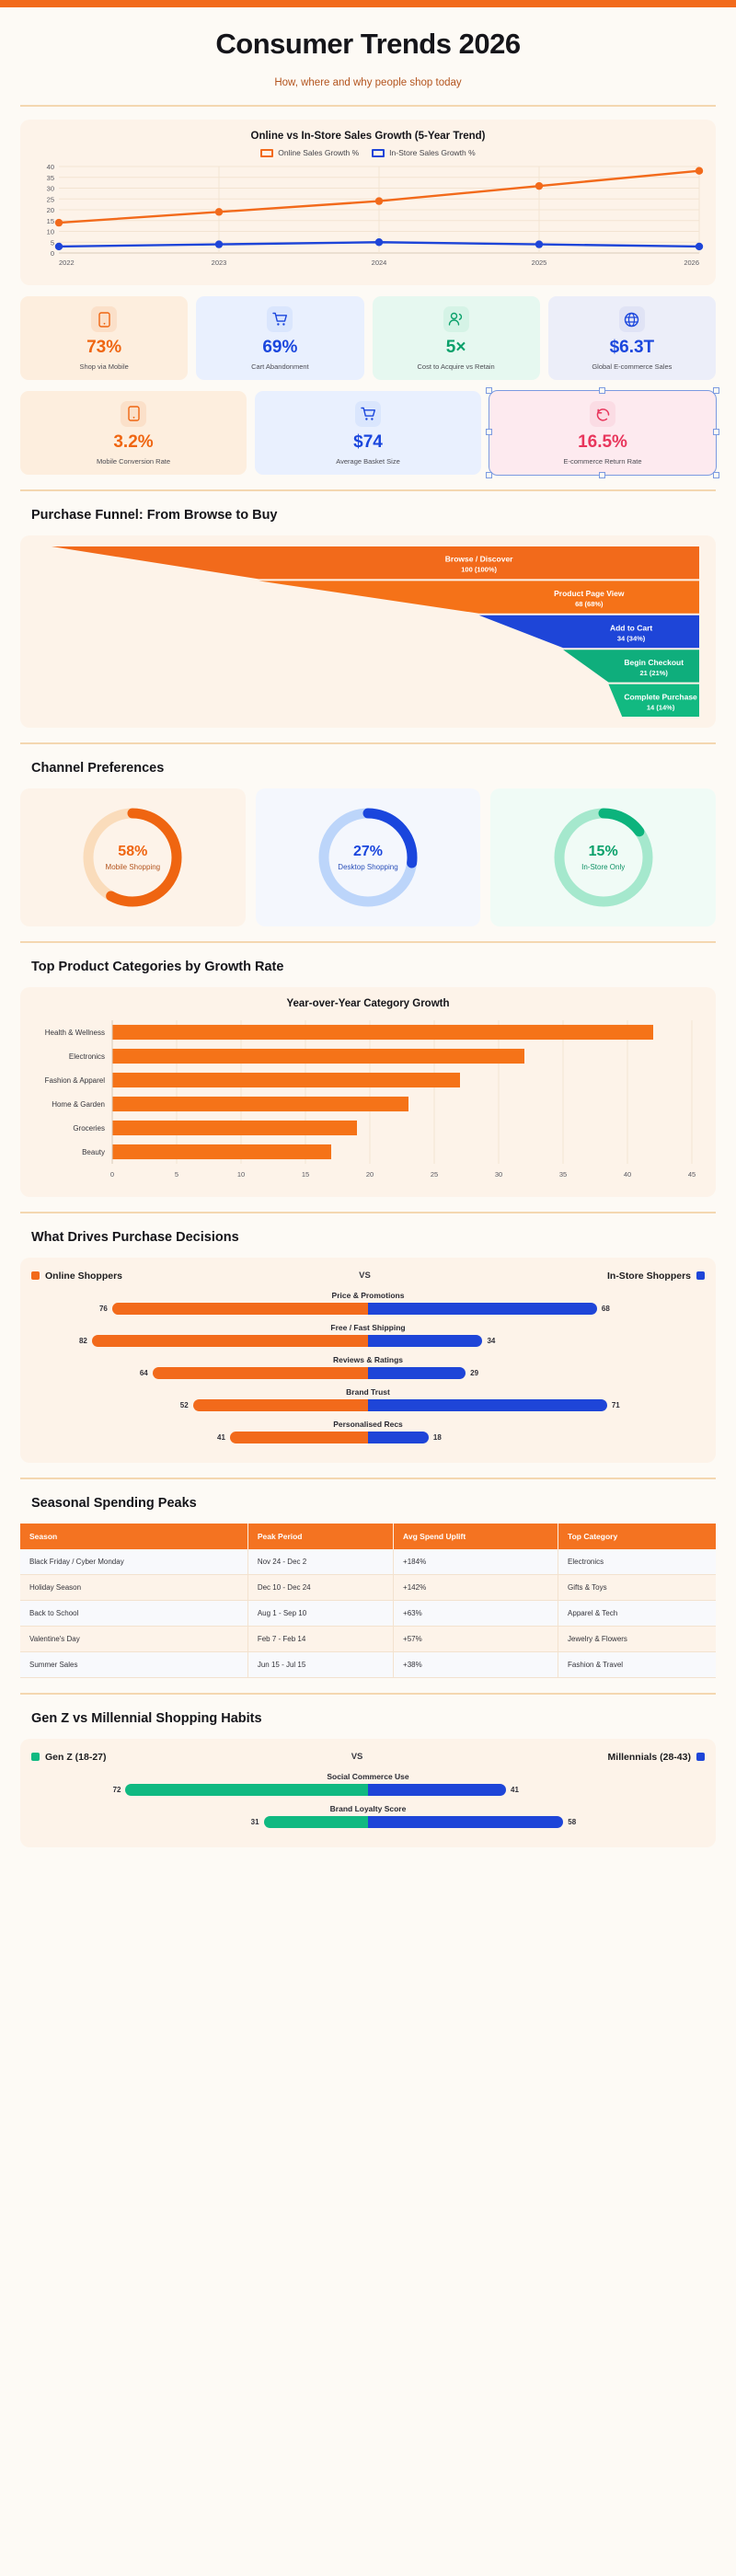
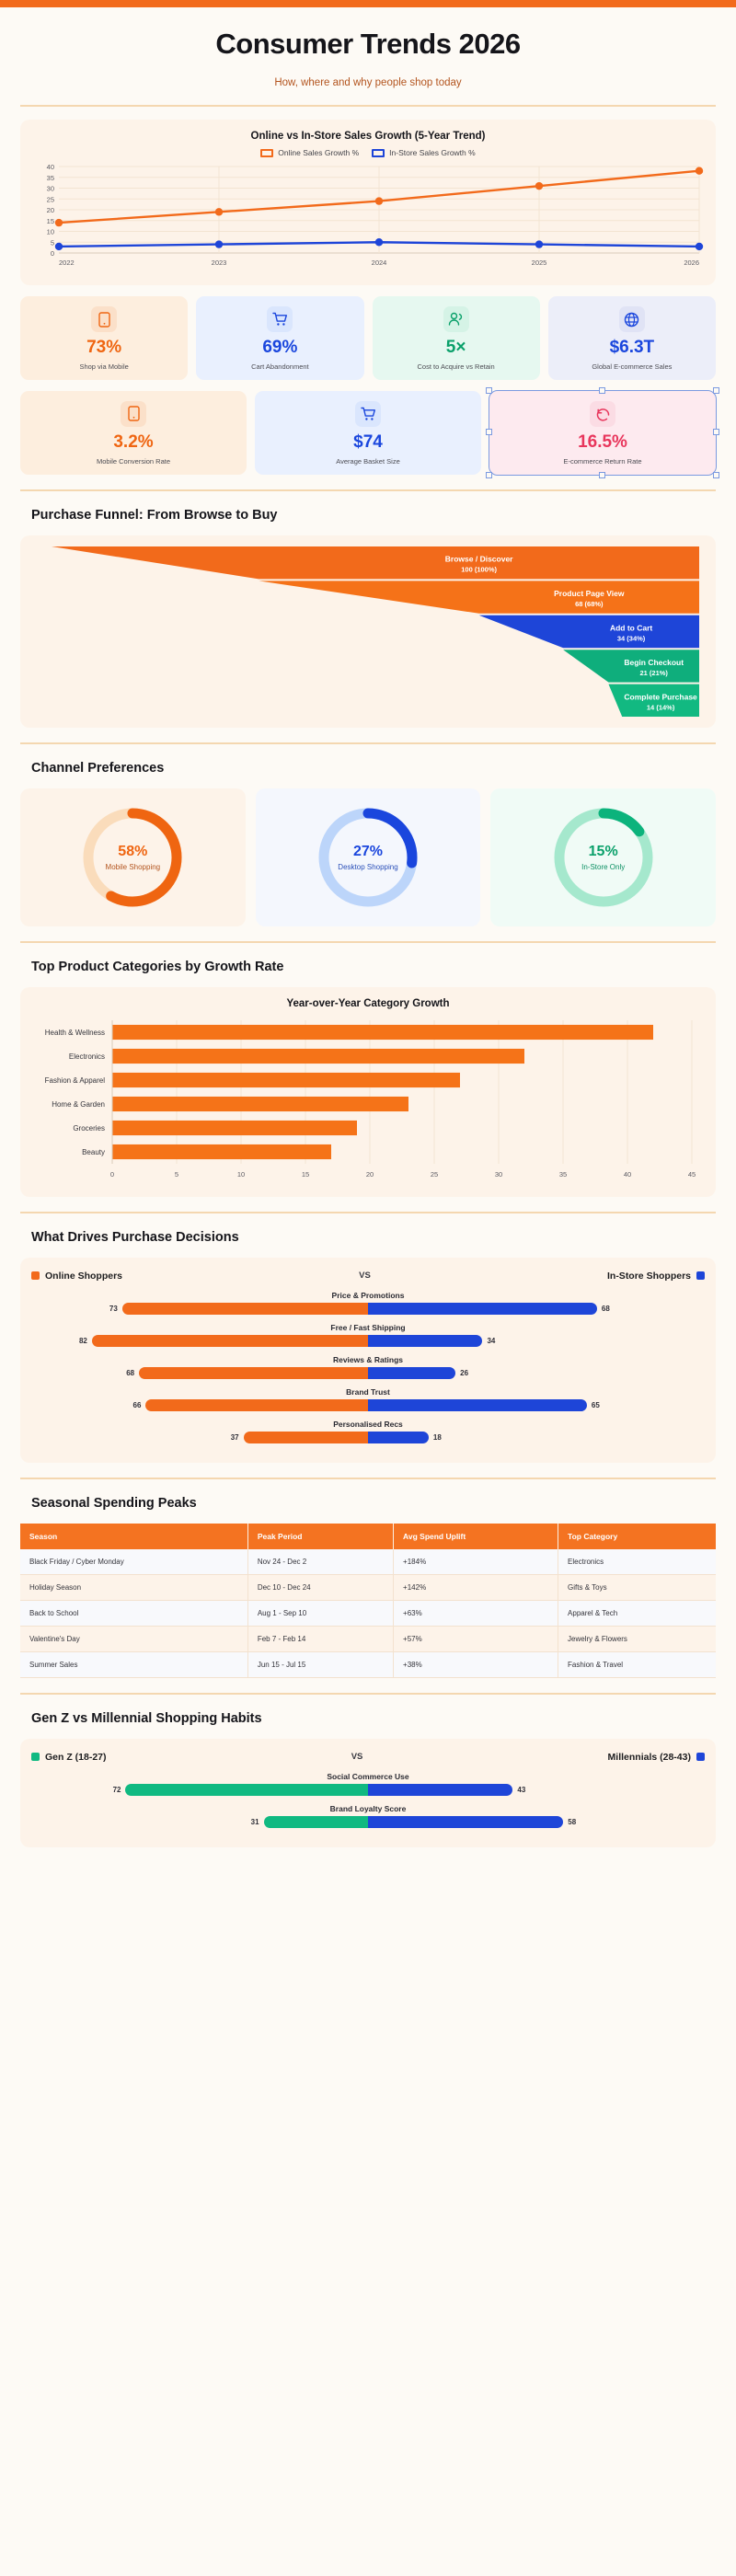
What Drives Purchase Decisions/Online Shoppers/Price & Promotions: 76 -> 73
What Drives Purchase Decisions/Online Shoppers/Reviews & Ratings: 64 -> 68
What Drives Purchase Decisions/In-Store Shoppers/Reviews & Ratings: 29 -> 26
What Drives Purchase Decisions/Online Shoppers/Brand Trust: 52 -> 66
What Drives Purchase Decisions/In-Store Shoppers/Brand Trust: 71 -> 65
What Drives Purchase Decisions/Online Shoppers/Personalised Recs: 41 -> 37
Gen Z vs Millennial Shopping Habits/Millennials (28-43)/Social Commerce Use: 41 -> 43
